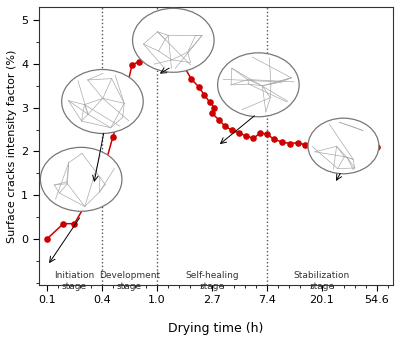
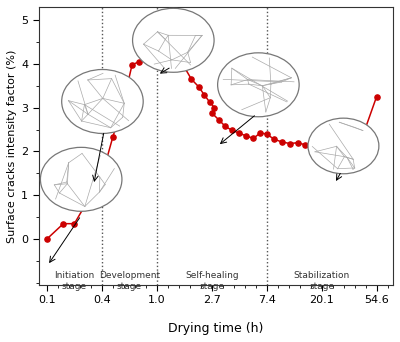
54.6: 2.10 -> 3.25
